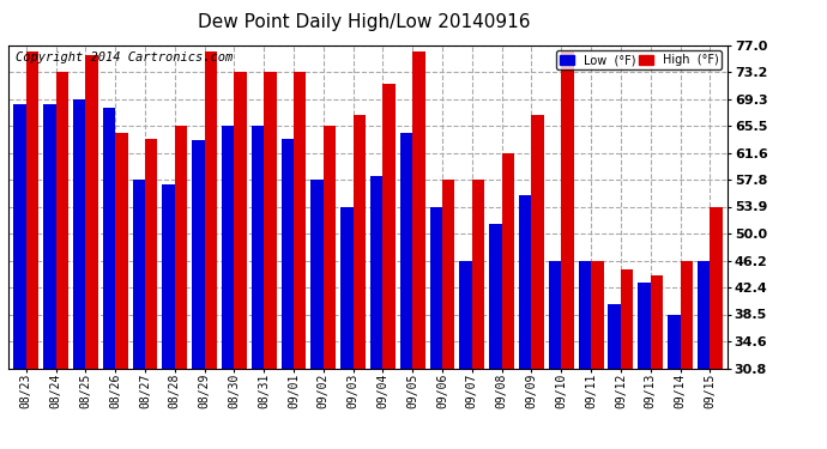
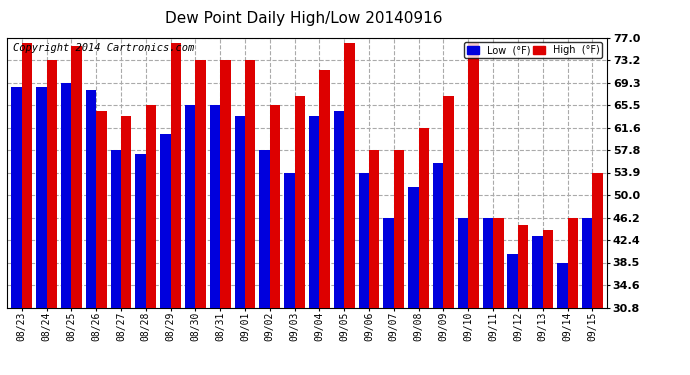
Low (°F)/08/29: 63.4 -> 60.5
Low (°F)/09/04: 58.2 -> 63.5
